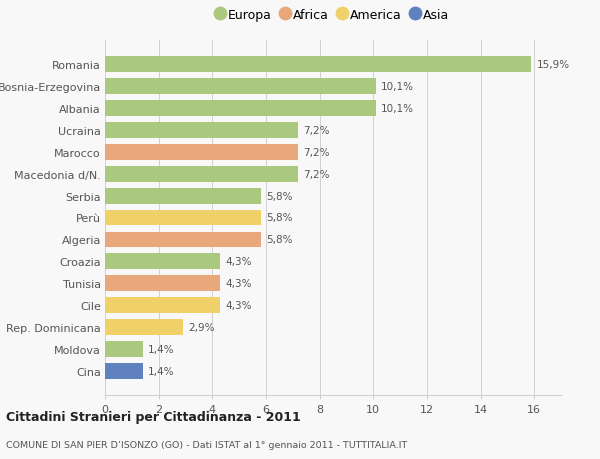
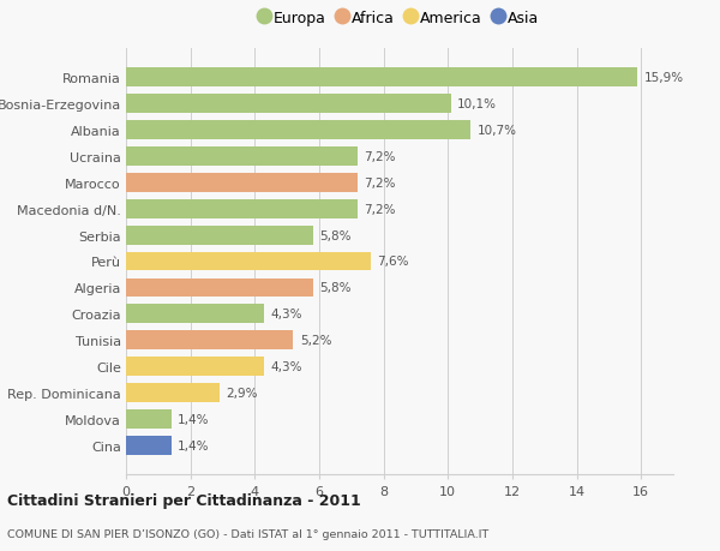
Albania: 10,1% -> 10,7%
Perù: 5,8% -> 7,6%
Tunisia: 4,3% -> 5,2%
